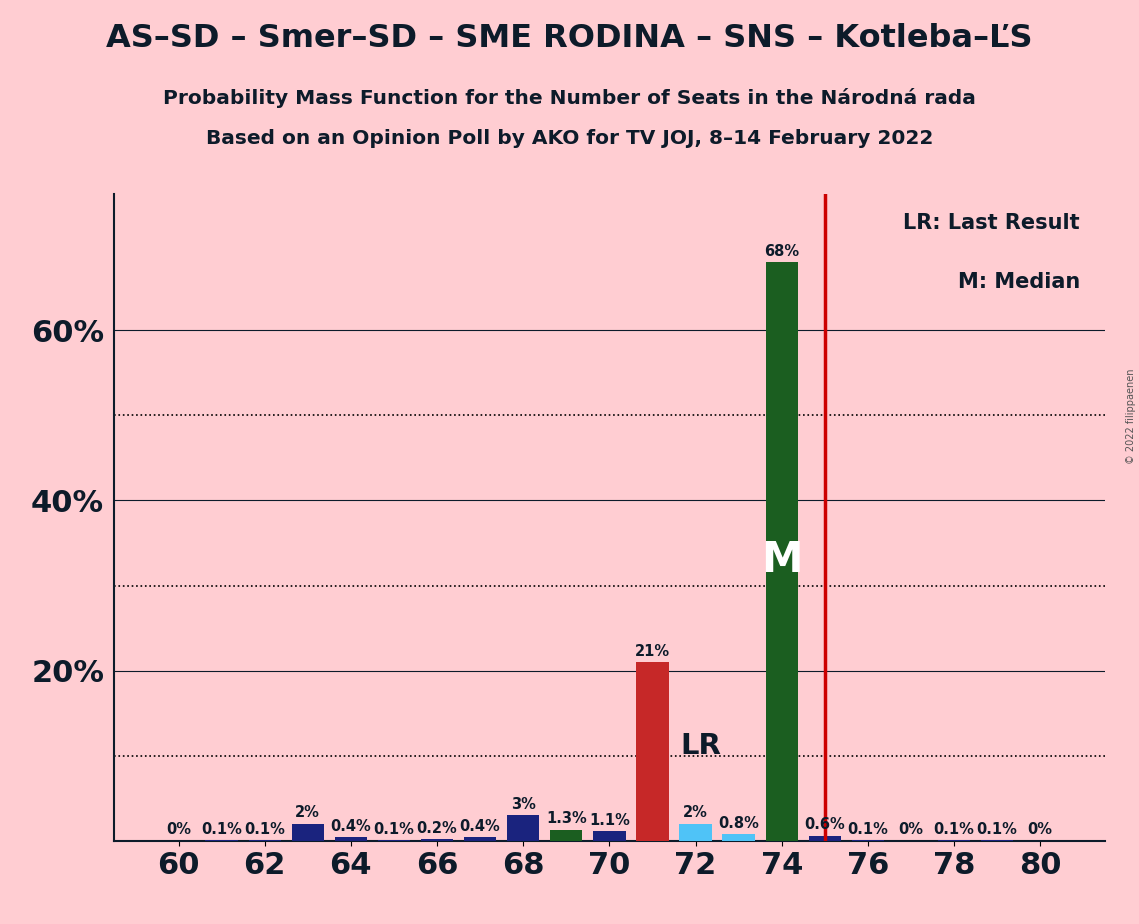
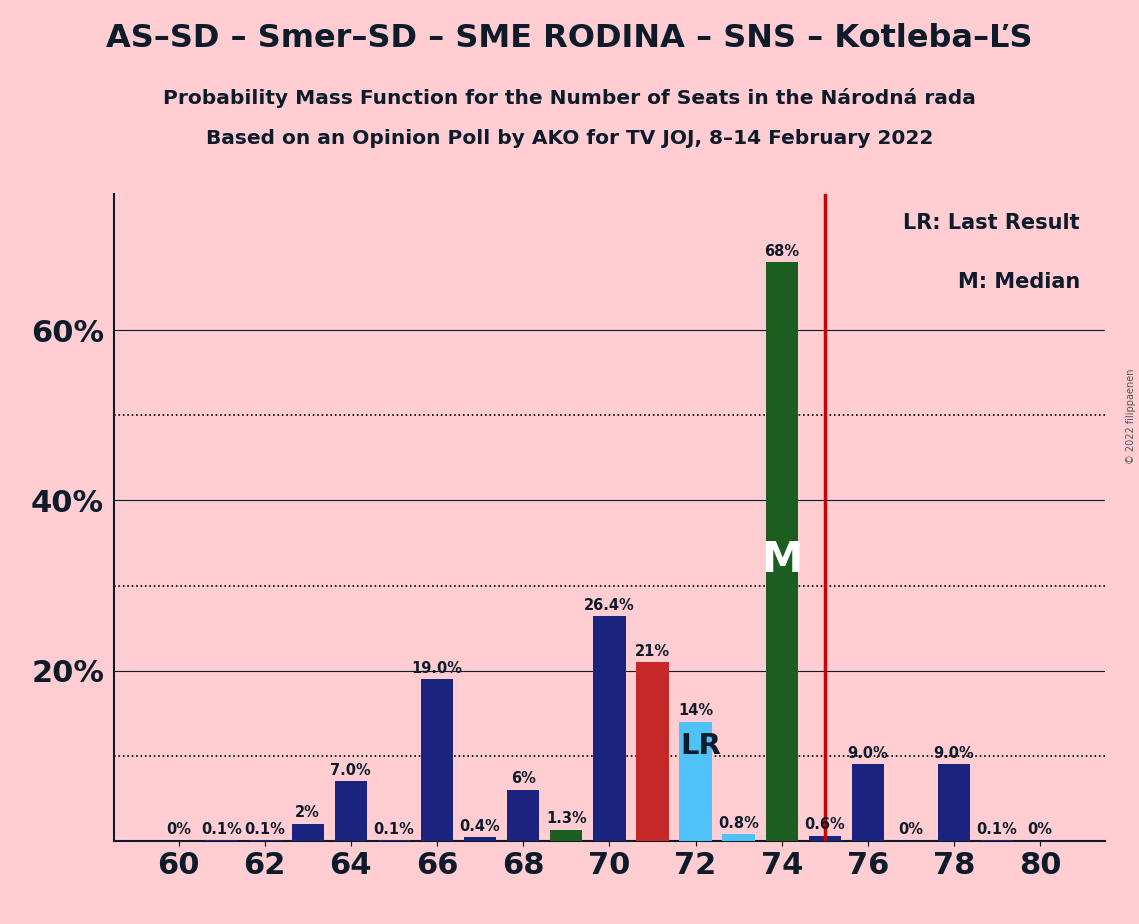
64: 0.4% -> 7.0%
66: 0.2% -> 19.0%
68: 3% -> 6%
70: 1.1% -> 26.4%
72: 2% -> 14%
76: 0.1% -> 9.0%
78: 0.1% -> 9.0%
